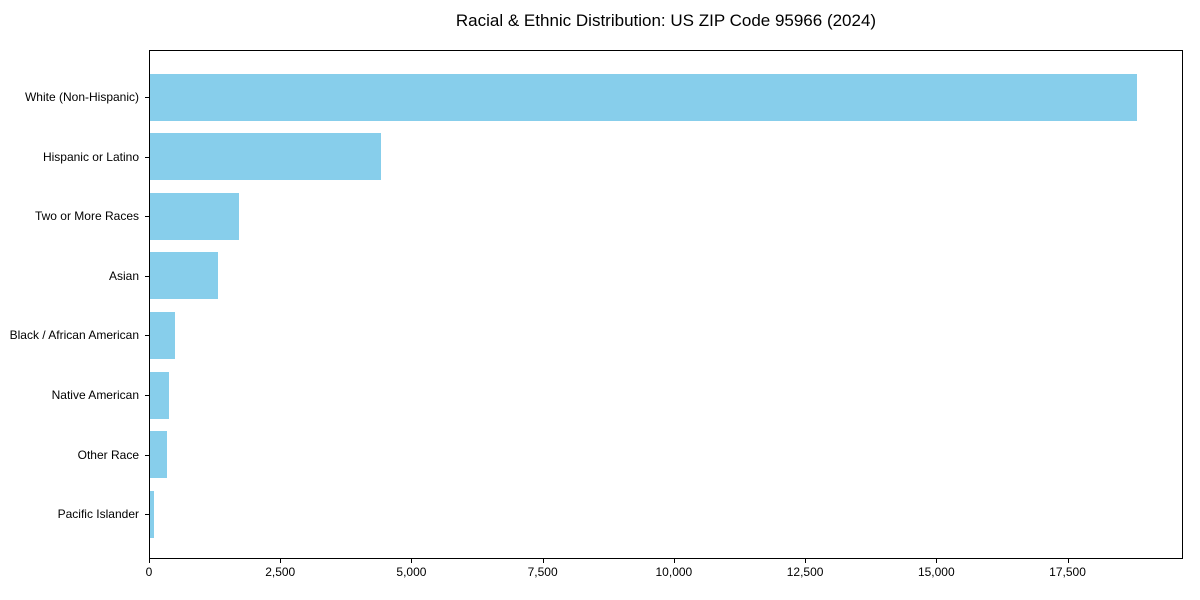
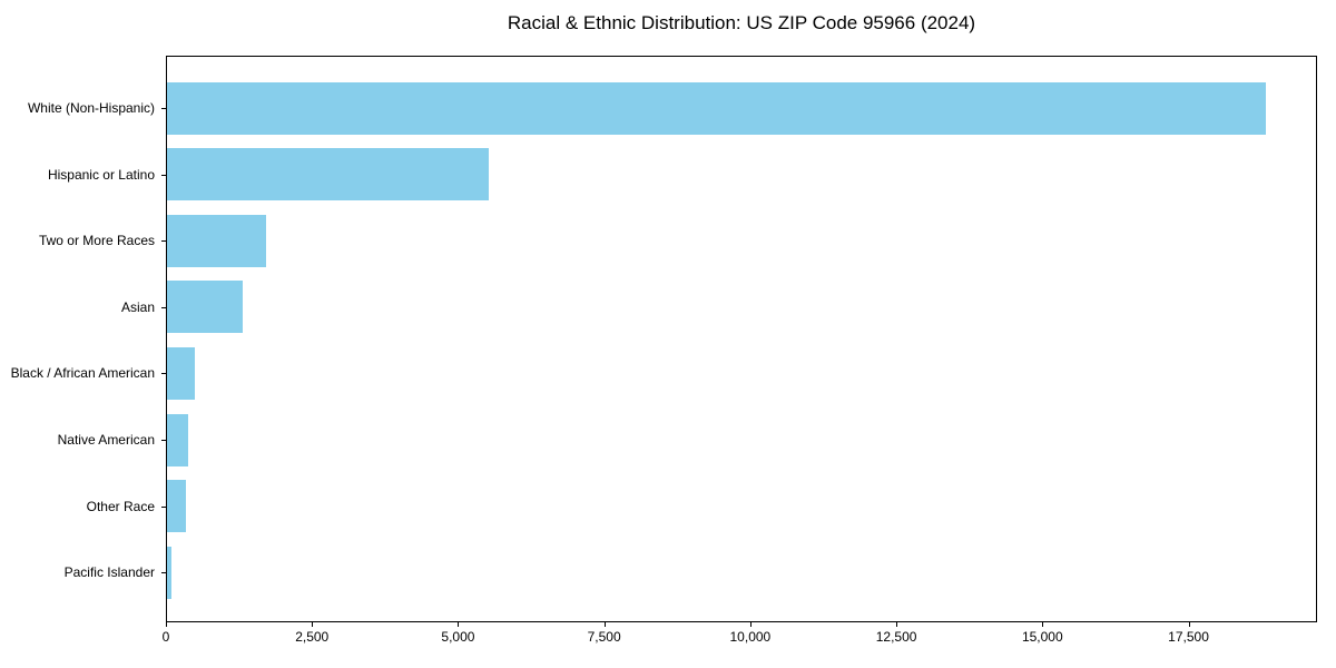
Hispanic or Latino: 4400 -> 5500
